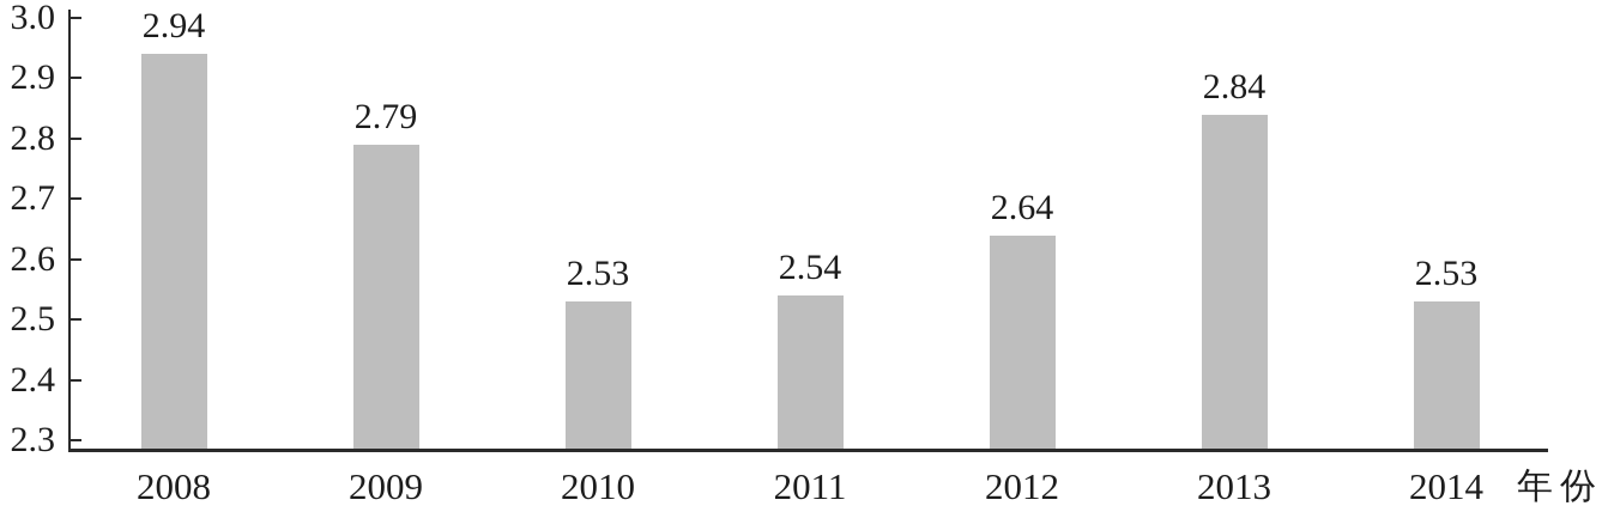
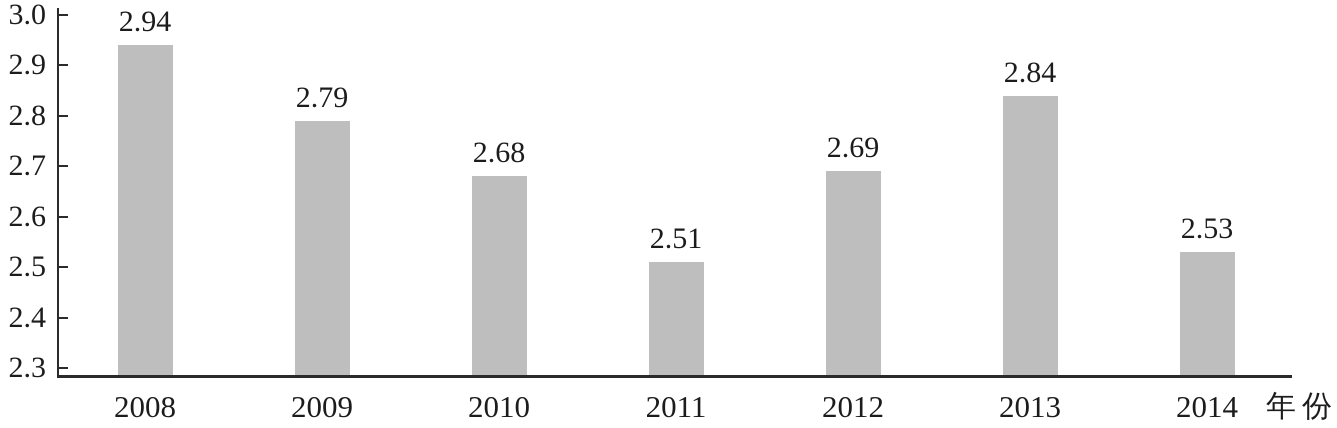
2010: 2.53 -> 2.68
2011: 2.54 -> 2.51
2012: 2.64 -> 2.69
